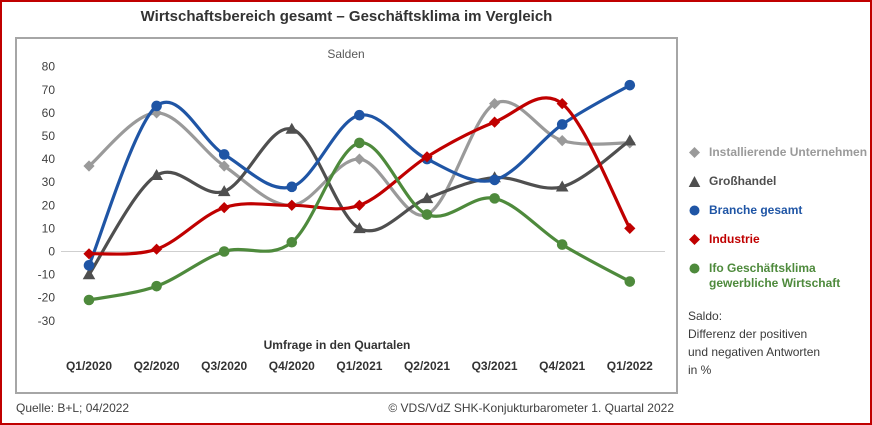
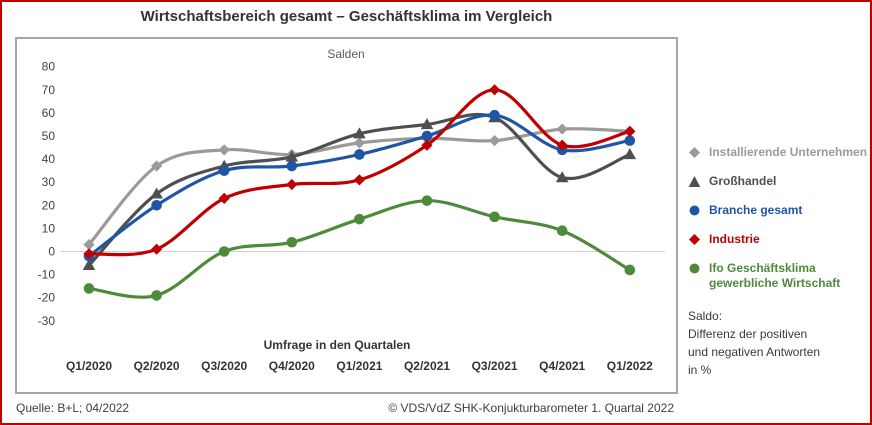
Installierende Unternehmen/Q1/2020: 37 -> 3
Großhandel/Q1/2020: -10 -> -6
Branche gesamt/Q1/2020: -6 -> -2
Ifo Geschäftsklima gewerbliche Wirtschaft/Q1/2020: -21 -> -16
Installierende Unternehmen/Q2/2020: 60 -> 37
Großhandel/Q2/2020: 33 -> 25
Branche gesamt/Q2/2020: 63 -> 20
Ifo Geschäftsklima gewerbliche Wirtschaft/Q2/2020: -15 -> -19
Installierende Unternehmen/Q3/2020: 37 -> 44
Großhandel/Q3/2020: 26 -> 37
Branche gesamt/Q3/2020: 42 -> 35
Industrie/Q3/2020: 19 -> 23
Installierende Unternehmen/Q4/2020: 20 -> 42
Großhandel/Q4/2020: 53 -> 41
Branche gesamt/Q4/2020: 28 -> 37
Industrie/Q4/2020: 20 -> 29
Installierende Unternehmen/Q1/2021: 40 -> 47
Großhandel/Q1/2021: 10 -> 51
Branche gesamt/Q1/2021: 59 -> 42
Industrie/Q1/2021: 20 -> 31
Ifo Geschäftsklima gewerbliche Wirtschaft/Q1/2021: 47 -> 14
Installierende Unternehmen/Q2/2021: 16 -> 49
Großhandel/Q2/2021: 23 -> 55
Branche gesamt/Q2/2021: 40 -> 50
Industrie/Q2/2021: 41 -> 46
Ifo Geschäftsklima gewerbliche Wirtschaft/Q2/2021: 16 -> 22
Installierende Unternehmen/Q3/2021: 64 -> 48
Großhandel/Q3/2021: 32 -> 58
Branche gesamt/Q3/2021: 31 -> 59
Industrie/Q3/2021: 56 -> 70
Ifo Geschäftsklima gewerbliche Wirtschaft/Q3/2021: 23 -> 15
Installierende Unternehmen/Q4/2021: 48 -> 53
Großhandel/Q4/2021: 28 -> 32
Branche gesamt/Q4/2021: 55 -> 44
Industrie/Q4/2021: 64 -> 46
Ifo Geschäftsklima gewerbliche Wirtschaft/Q4/2021: 3 -> 9
Installierende Unternehmen/Q1/2022: 47 -> 52
Großhandel/Q1/2022: 48 -> 42
Branche gesamt/Q1/2022: 72 -> 48
Industrie/Q1/2022: 10 -> 52
Ifo Geschäftsklima gewerbliche Wirtschaft/Q1/2022: -13 -> -8
